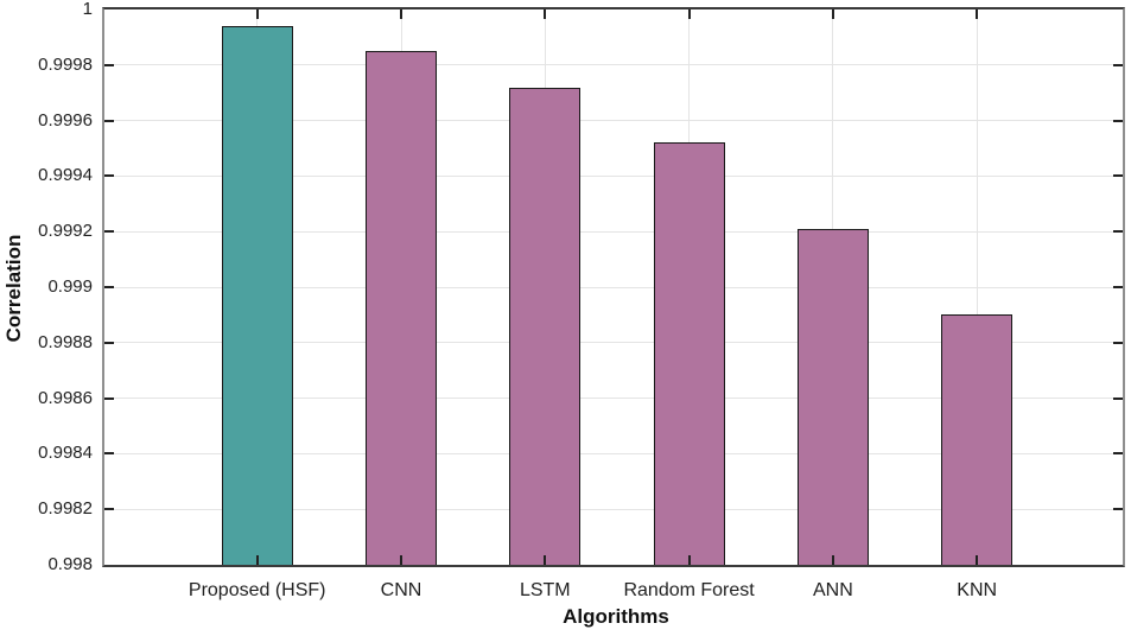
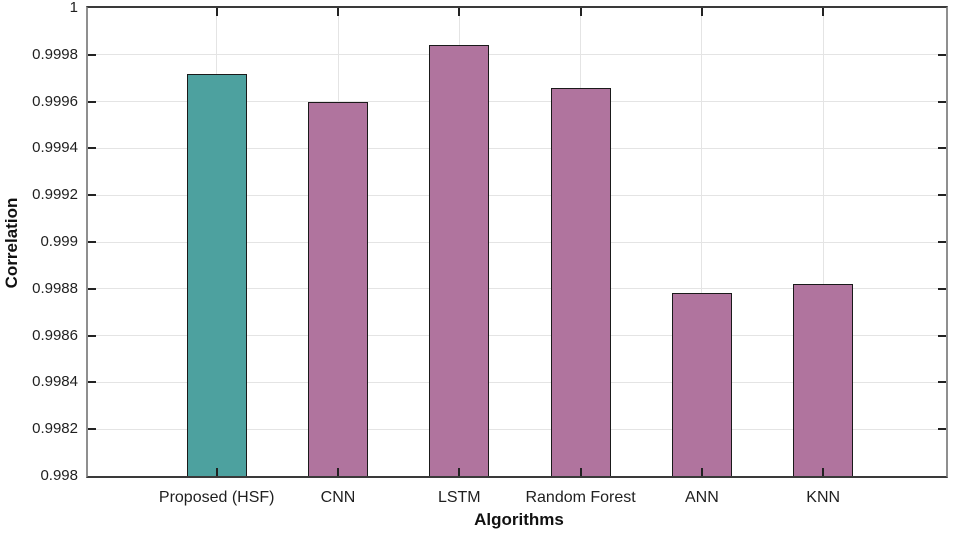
Proposed (HSF): 0.99994 -> 0.99972
CNN: 0.99985 -> 0.99960
LSTM: 0.99972 -> 0.99984
Random Forest: 0.99952 -> 0.99966
ANN: 0.99921 -> 0.99878
KNN: 0.99890 -> 0.99882
